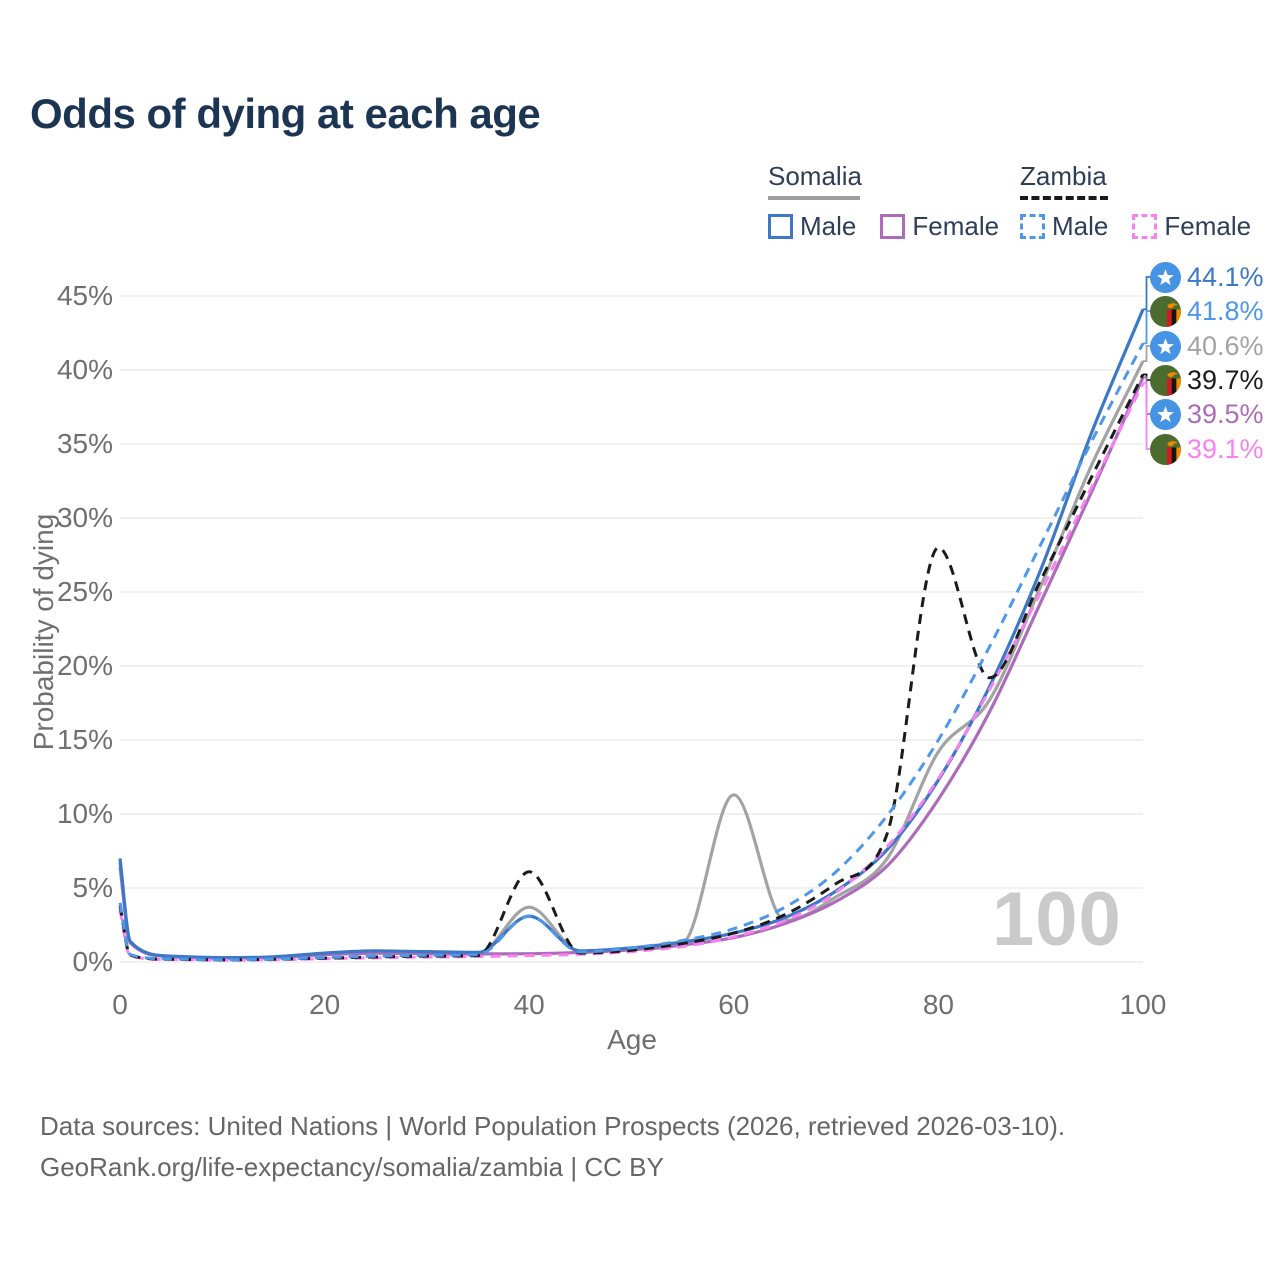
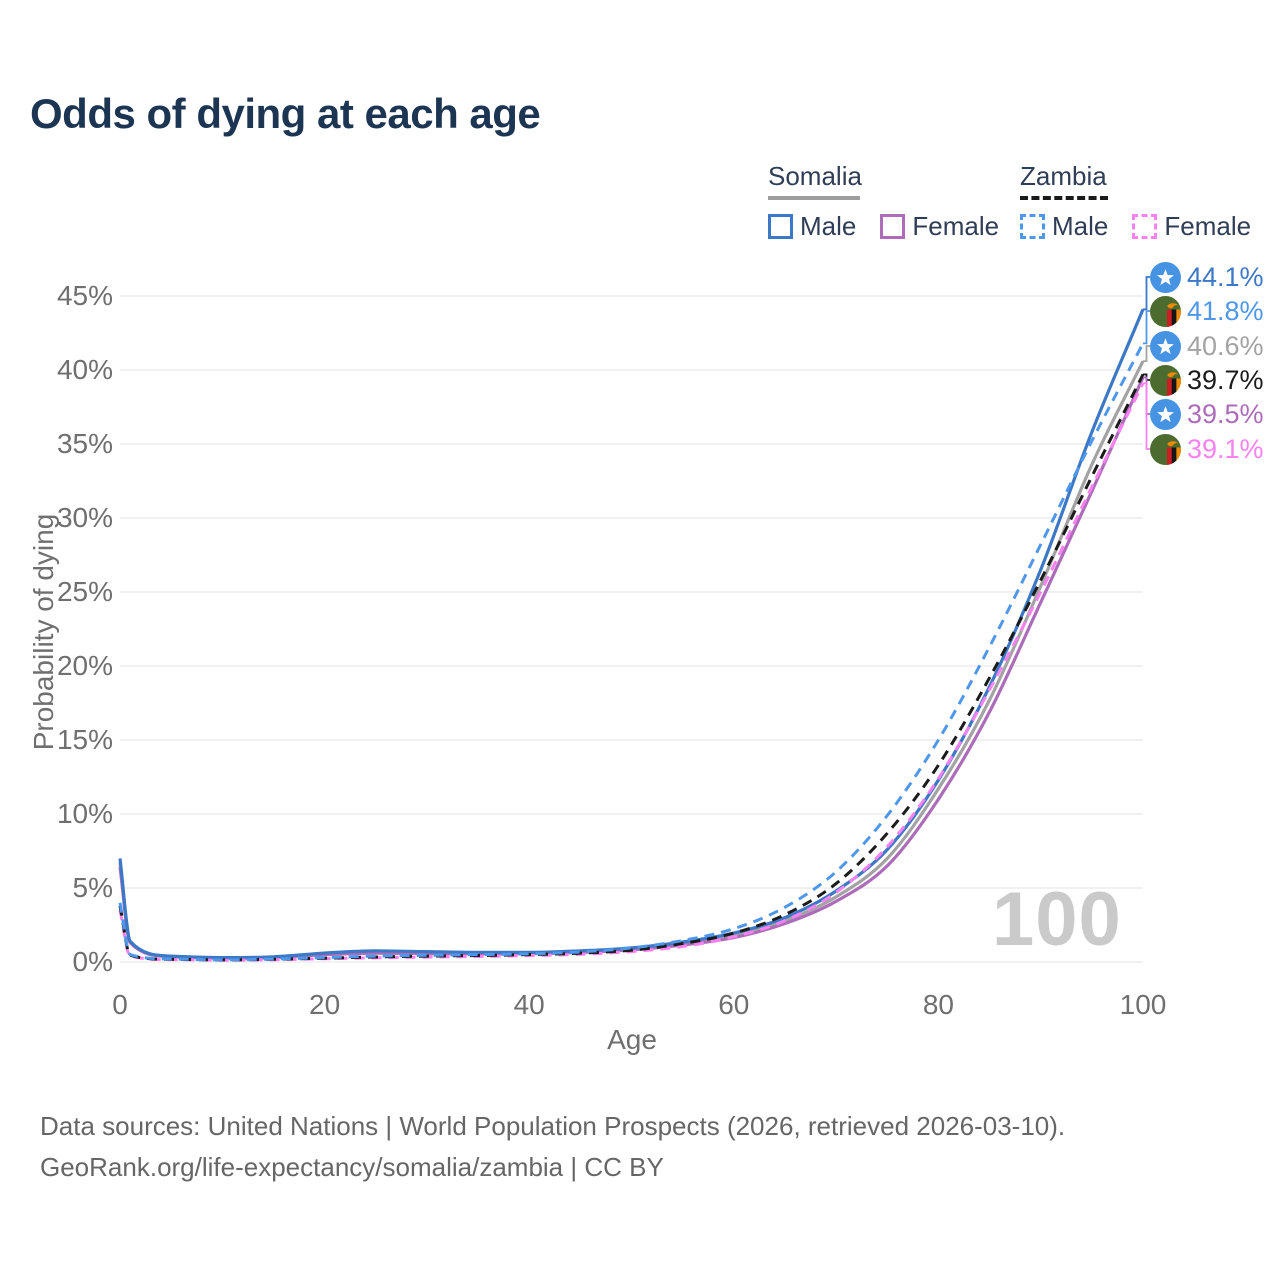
Somalia Male/40: 3.1% -> 0.7%
Zambia Male/40: 3.1% -> 0.6%
Somalia/40: 3.7% -> 0.6%
Zambia/40: 6.1% -> 0.5%
Somalia/60: 11.3% -> 1.8%
Somalia/80: 14.2% -> 11.7%
Zambia/80: 28.0% -> 13.3%
